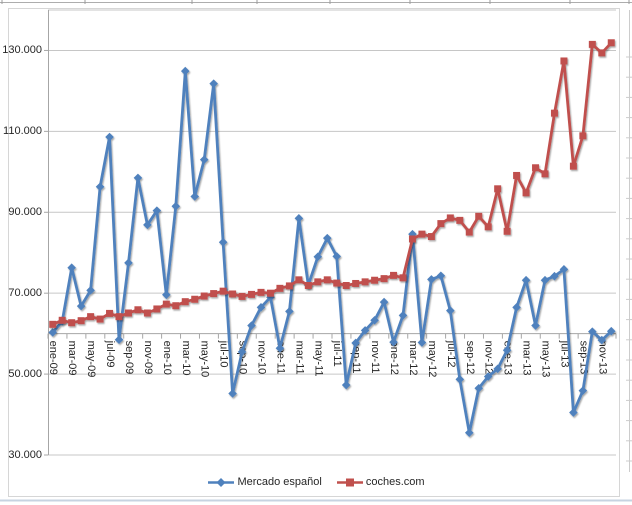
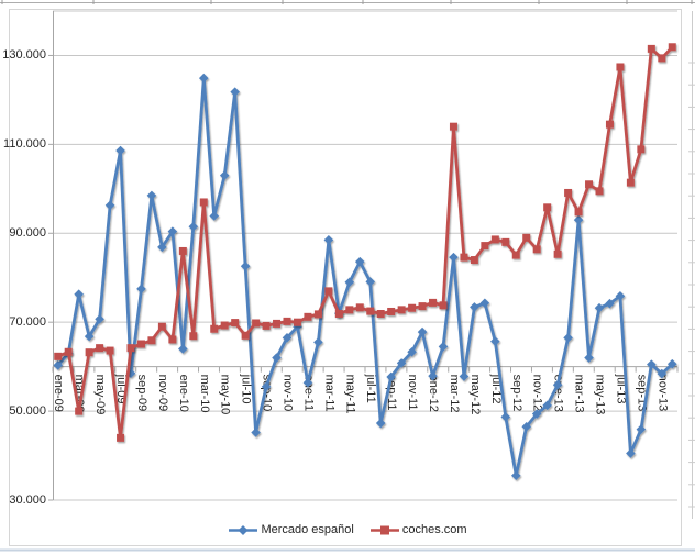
coches.com/mar-09: 63000 -> 50000
coches.com/jul-09: 65000 -> 44000
coches.com/nov-09: 65000 -> 69000
Mercado español/ene-10: 70000 -> 64000
coches.com/ene-10: 67000 -> 86000
coches.com/mar-10: 68000 -> 97000
coches.com/jul-10: 70000 -> 67000
coches.com/mar-11: 73000 -> 77000
coches.com/mar-12: 83000 -> 114000
Mercado español/mar-13: 73000 -> 93000
